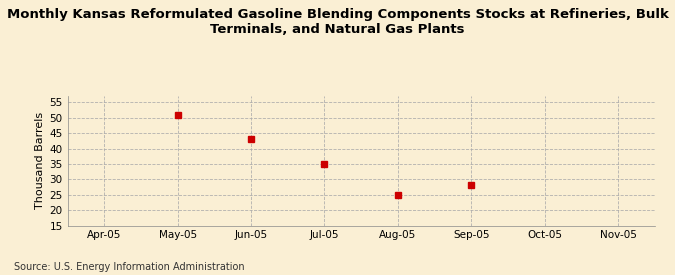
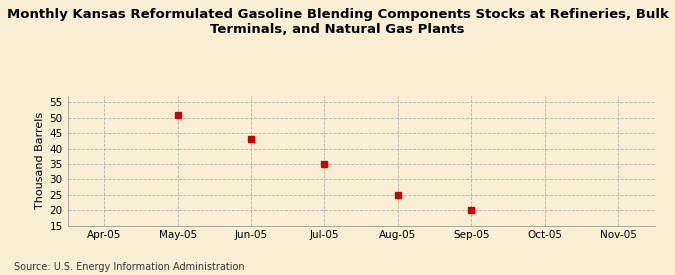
Sep-05: 28 -> 20
